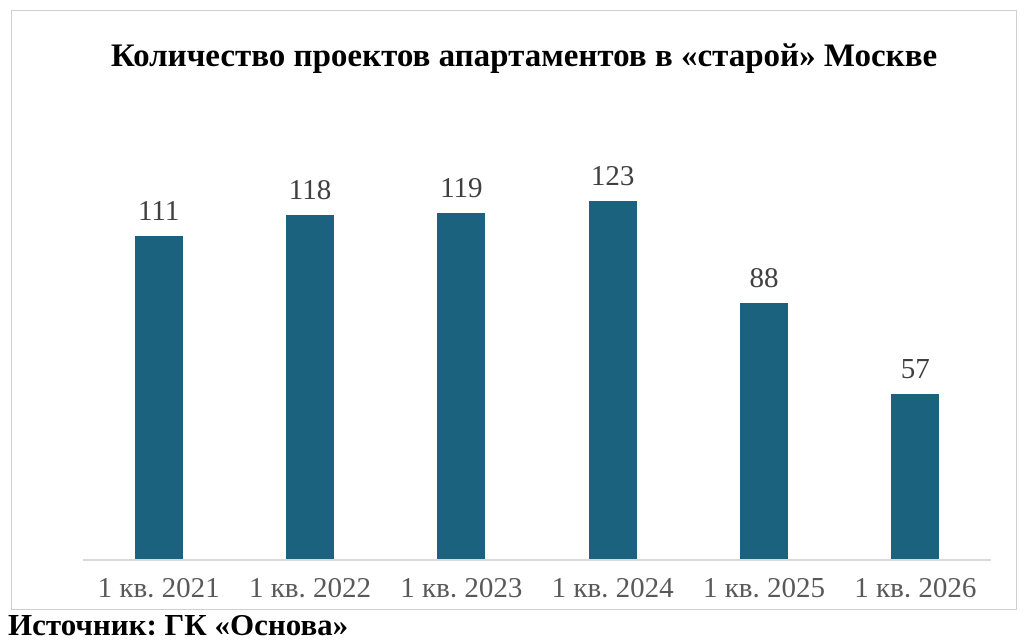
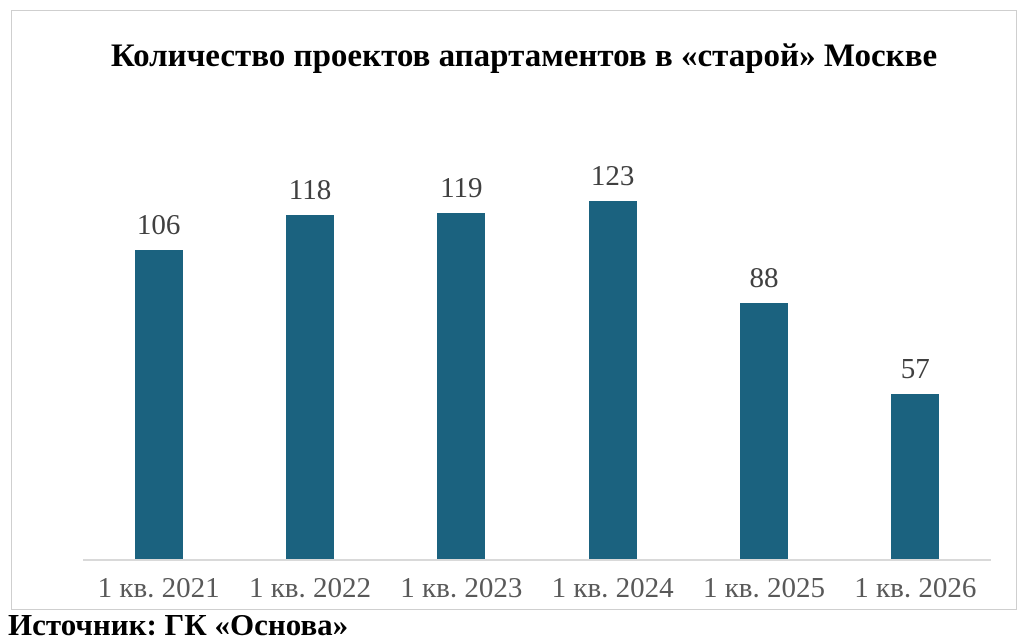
1 кв. 2021: 111 -> 106
